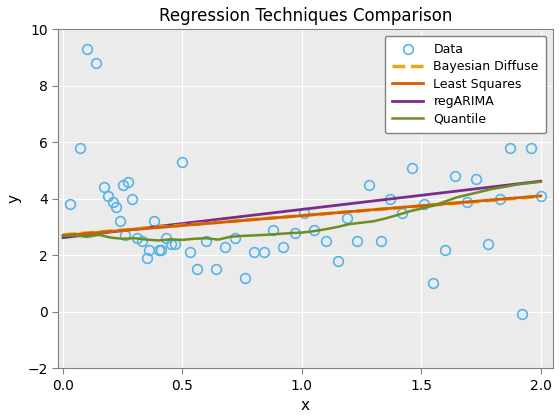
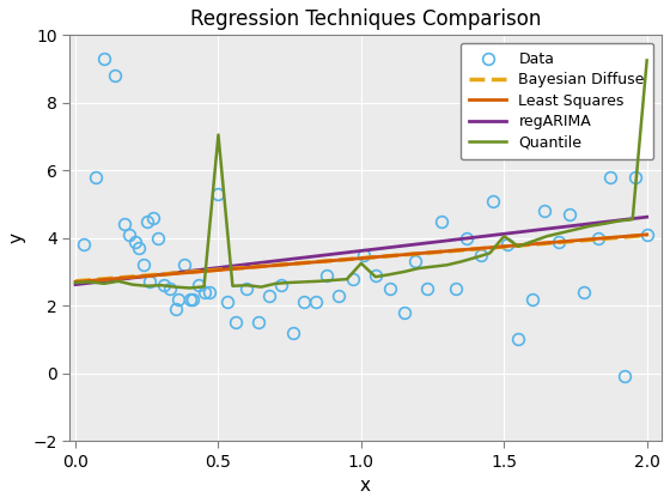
Quantile/0.5: 2.54 -> 7.05
Quantile/1.0: 2.80 -> 3.25
Quantile/1.5: 3.65 -> 4.05
Quantile/2.0: 4.60 -> 9.25
